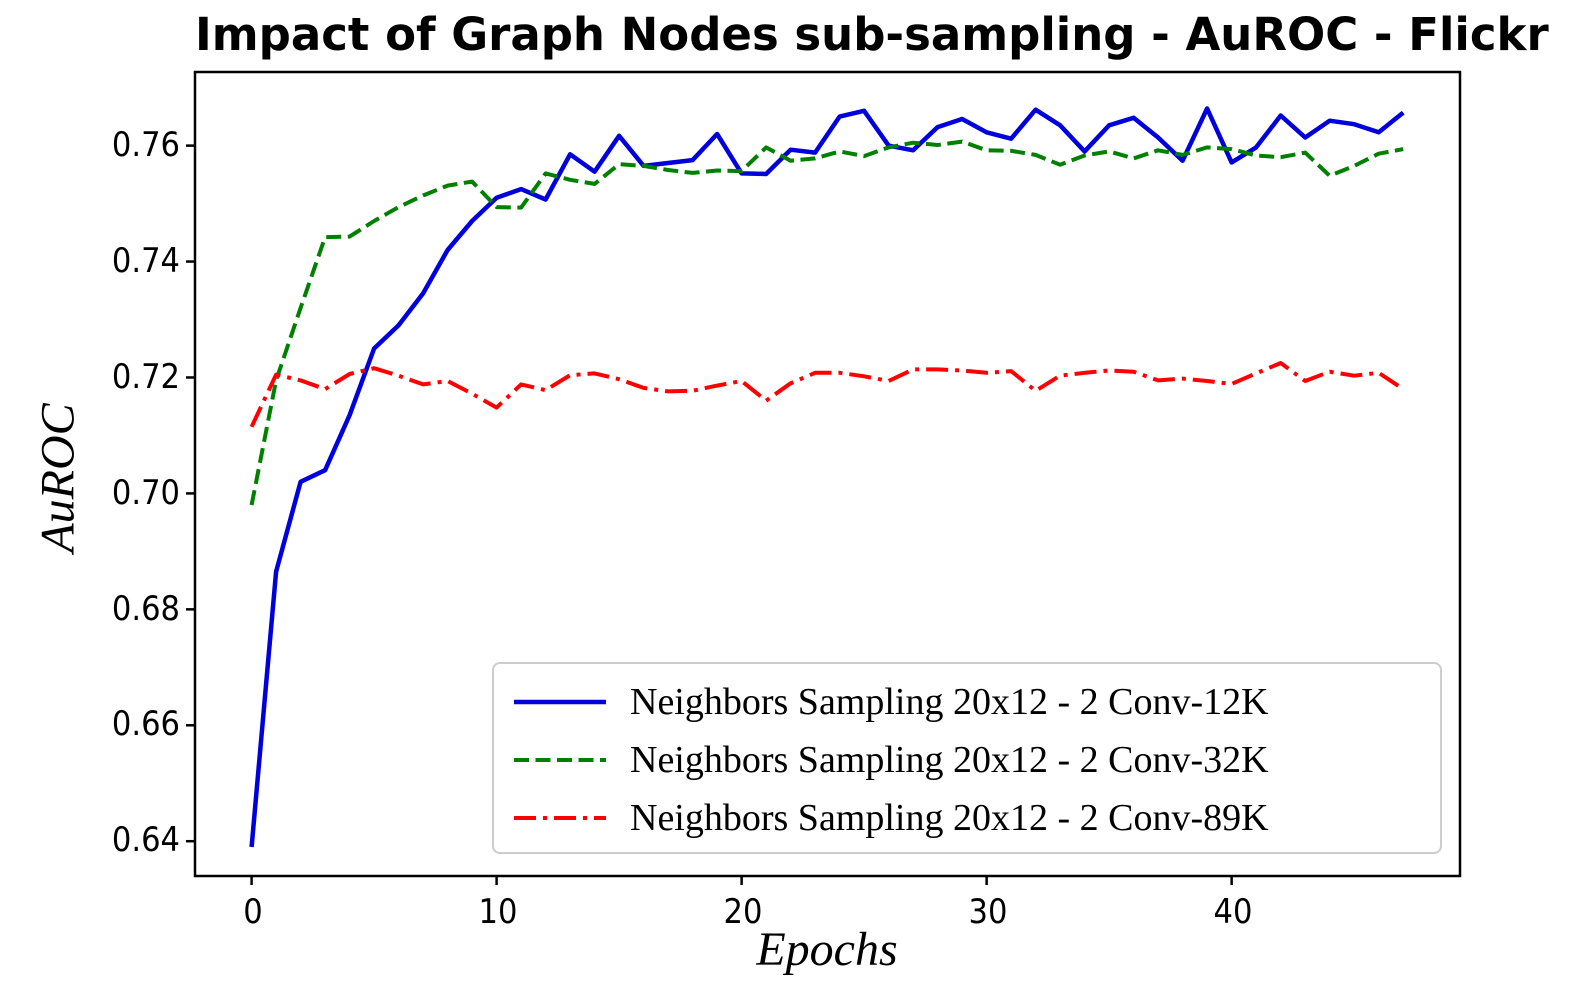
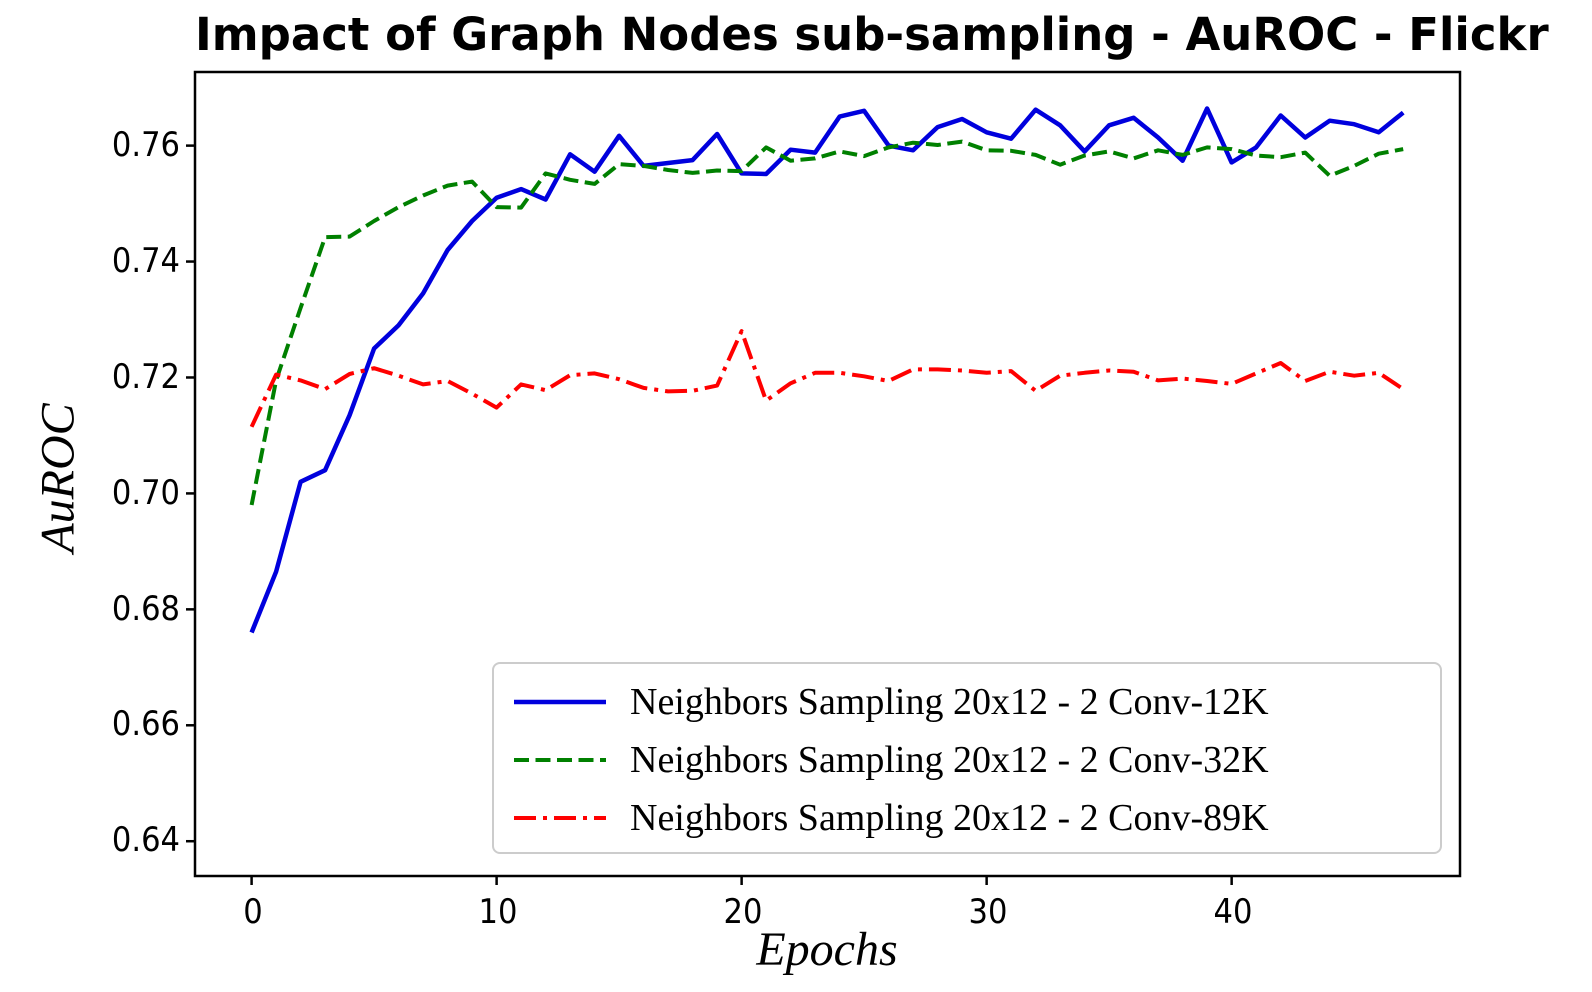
Neighbors Sampling 20x12 - 2 Conv-12K/0: 0.639 -> 0.676
Neighbors Sampling 20x12 - 2 Conv-89K/20: 0.719 -> 0.728
